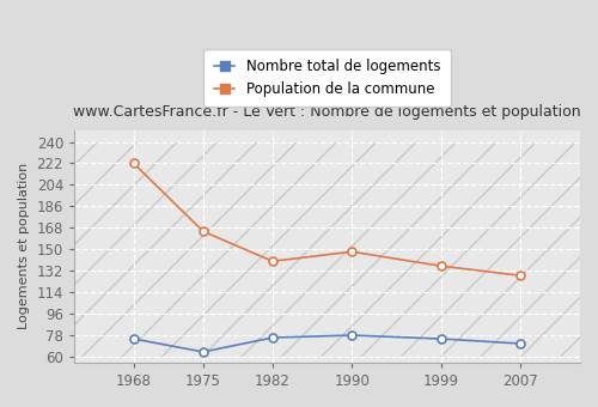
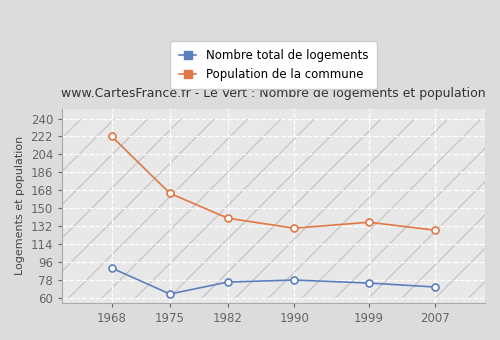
Nombre total de logements/1968: 75 -> 90
Population de la commune/1990: 148 -> 130
